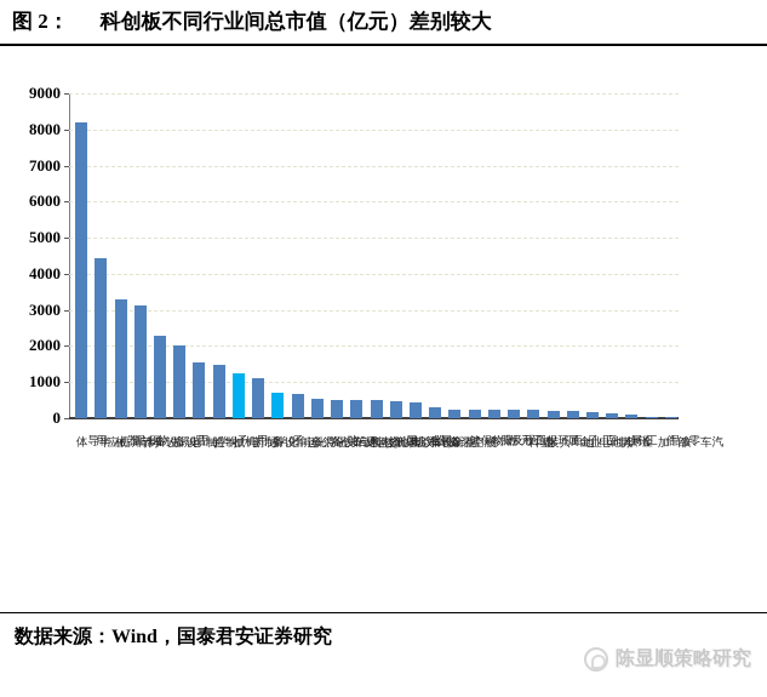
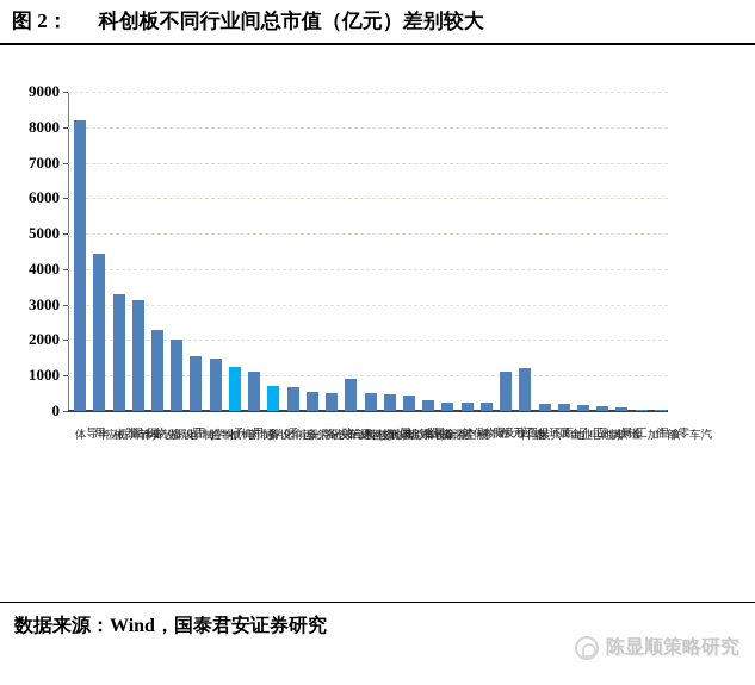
其他交运设备: 500 -> 900
电子元件: 200 -> 1100
塑料: 200 -> 1200
